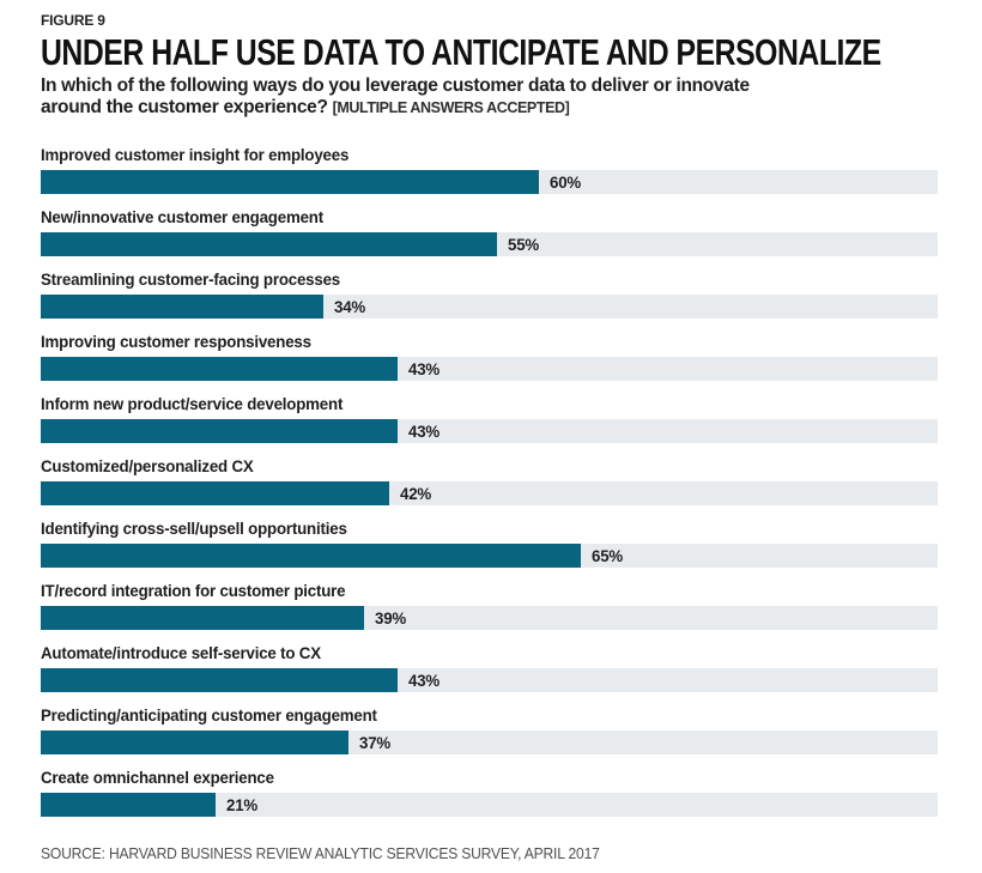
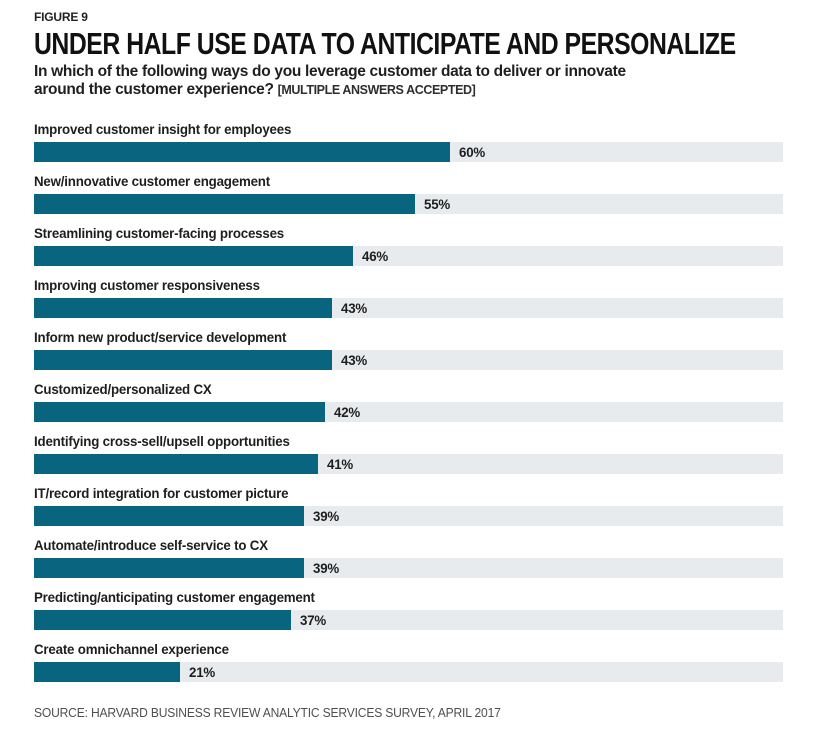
Streamlining customer-facing processes: 34% -> 46%
Identifying cross-sell/upsell opportunities: 65% -> 41%
Automate/introduce self-service to CX: 43% -> 39%
